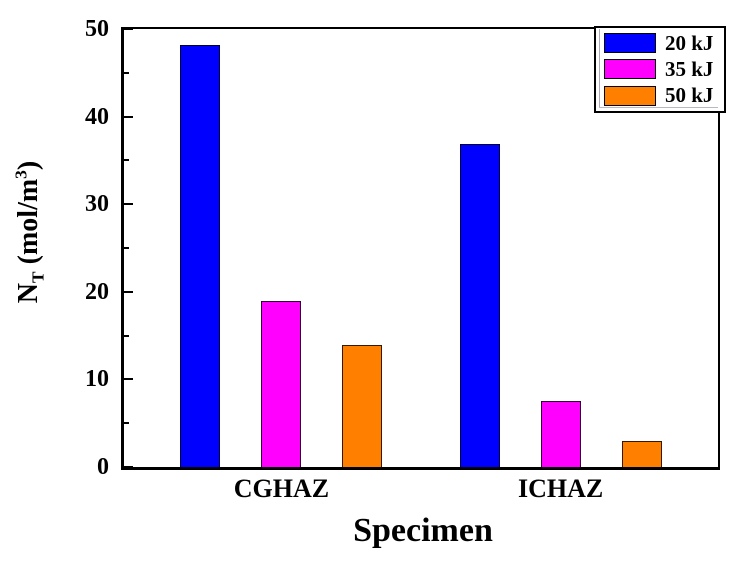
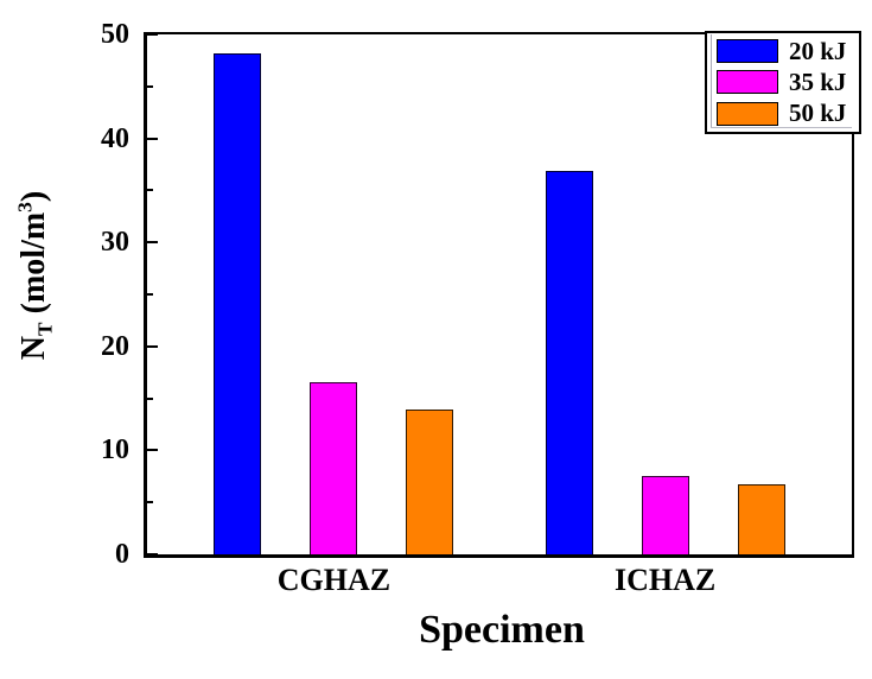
35 kJ/CGHAZ: 19 -> 16
50 kJ/ICHAZ: 3 -> 7
